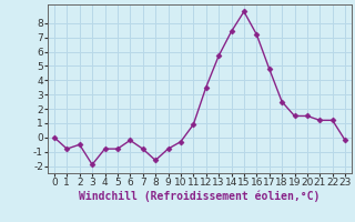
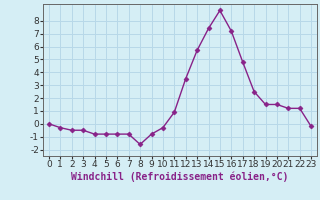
1: -0.8 -> -0.3
3: -1.9 -> -0.5
6: -0.2 -> -0.8
